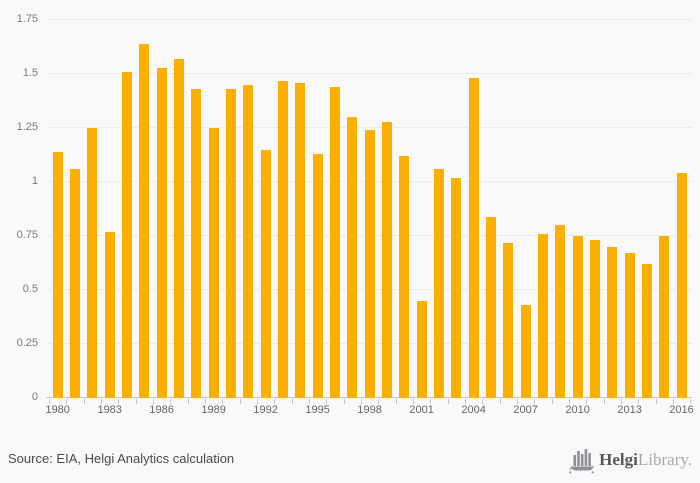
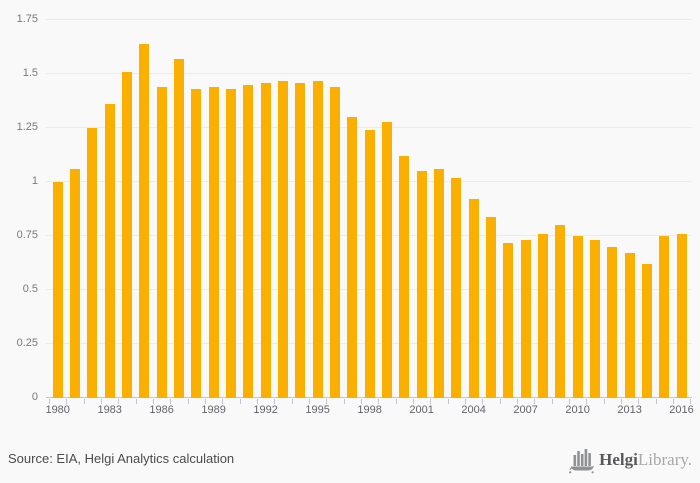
1980: 1.14 -> 1.00
1983: 0.77 -> 1.36
1986: 1.53 -> 1.44
1989: 1.25 -> 1.44
1992: 1.15 -> 1.46
1995: 1.13 -> 1.47
2001: 0.45 -> 1.05
2004: 1.48 -> 0.92
2007: 0.43 -> 0.73
2016: 1.04 -> 0.76
